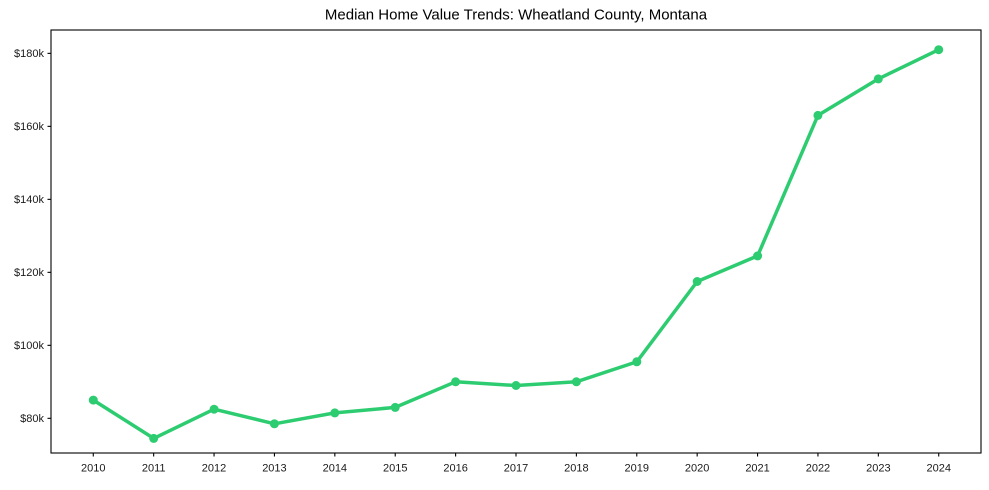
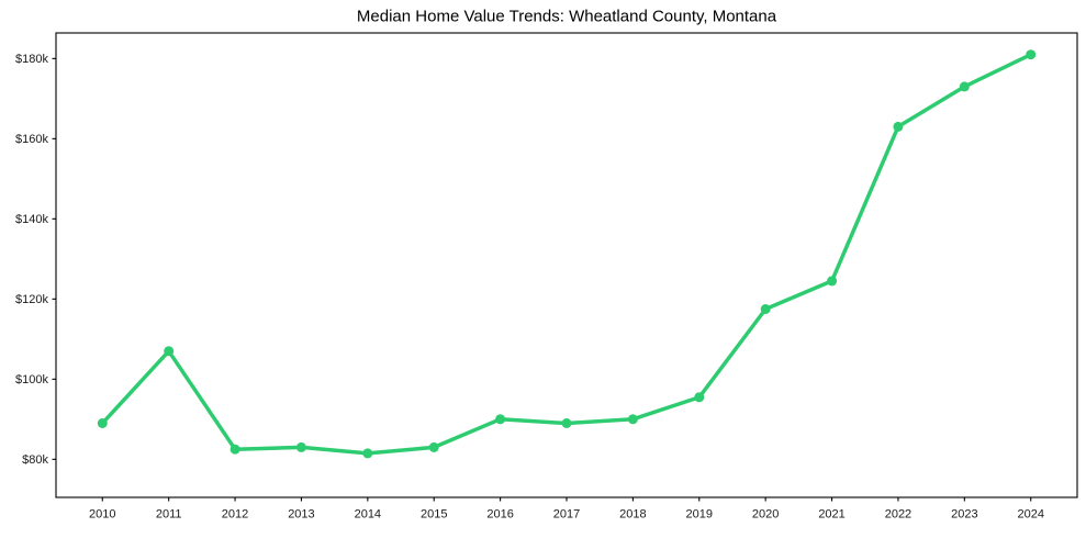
2010: $85k -> $89k
2011: $74k -> $107k
2013: $78k -> $83k
